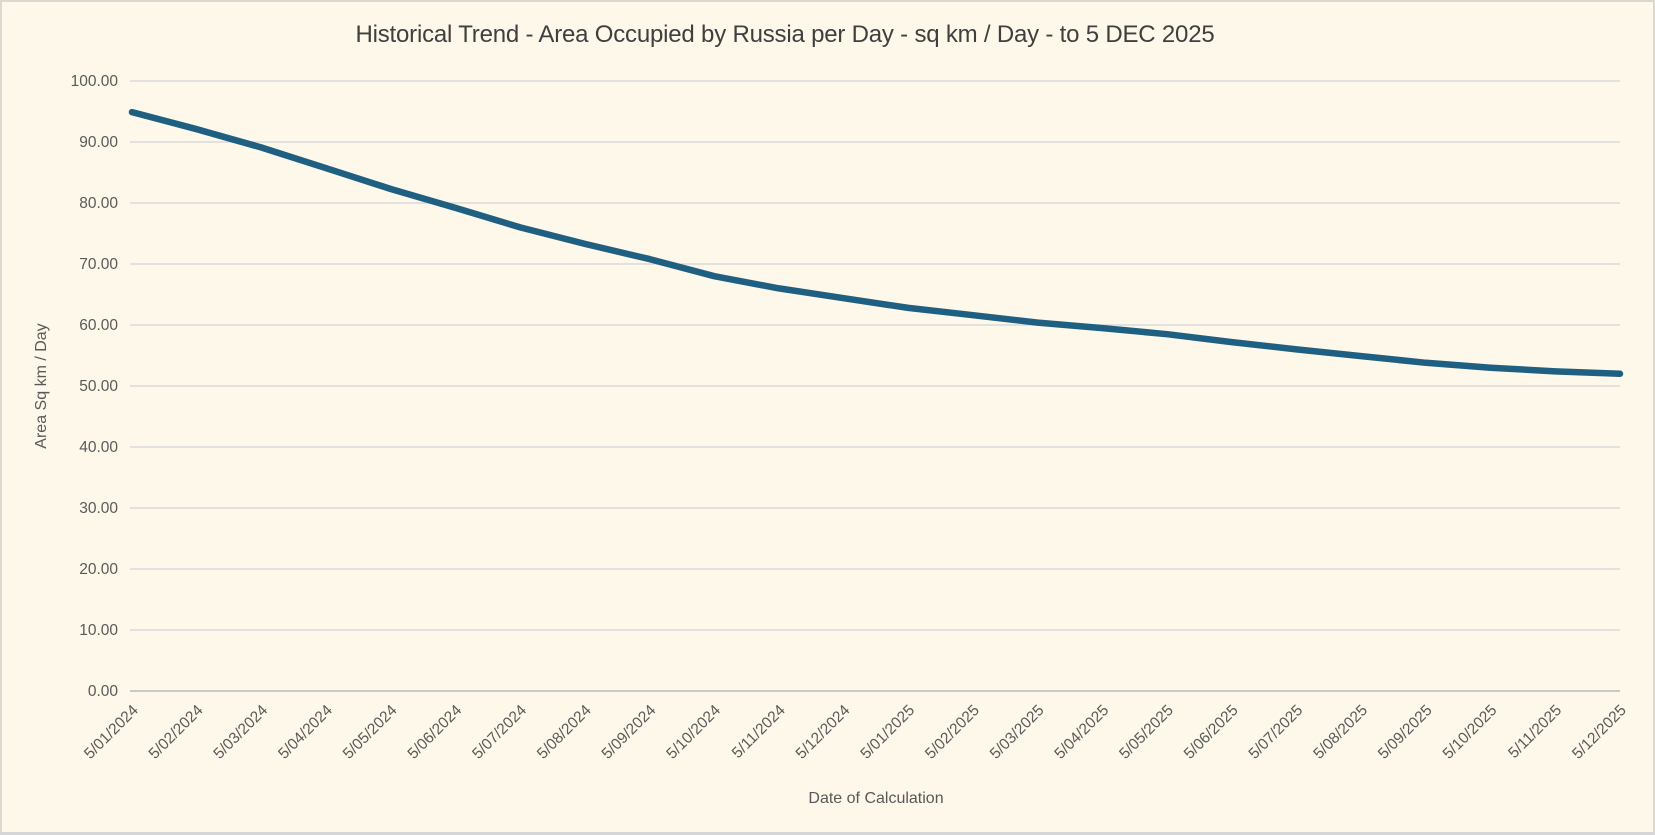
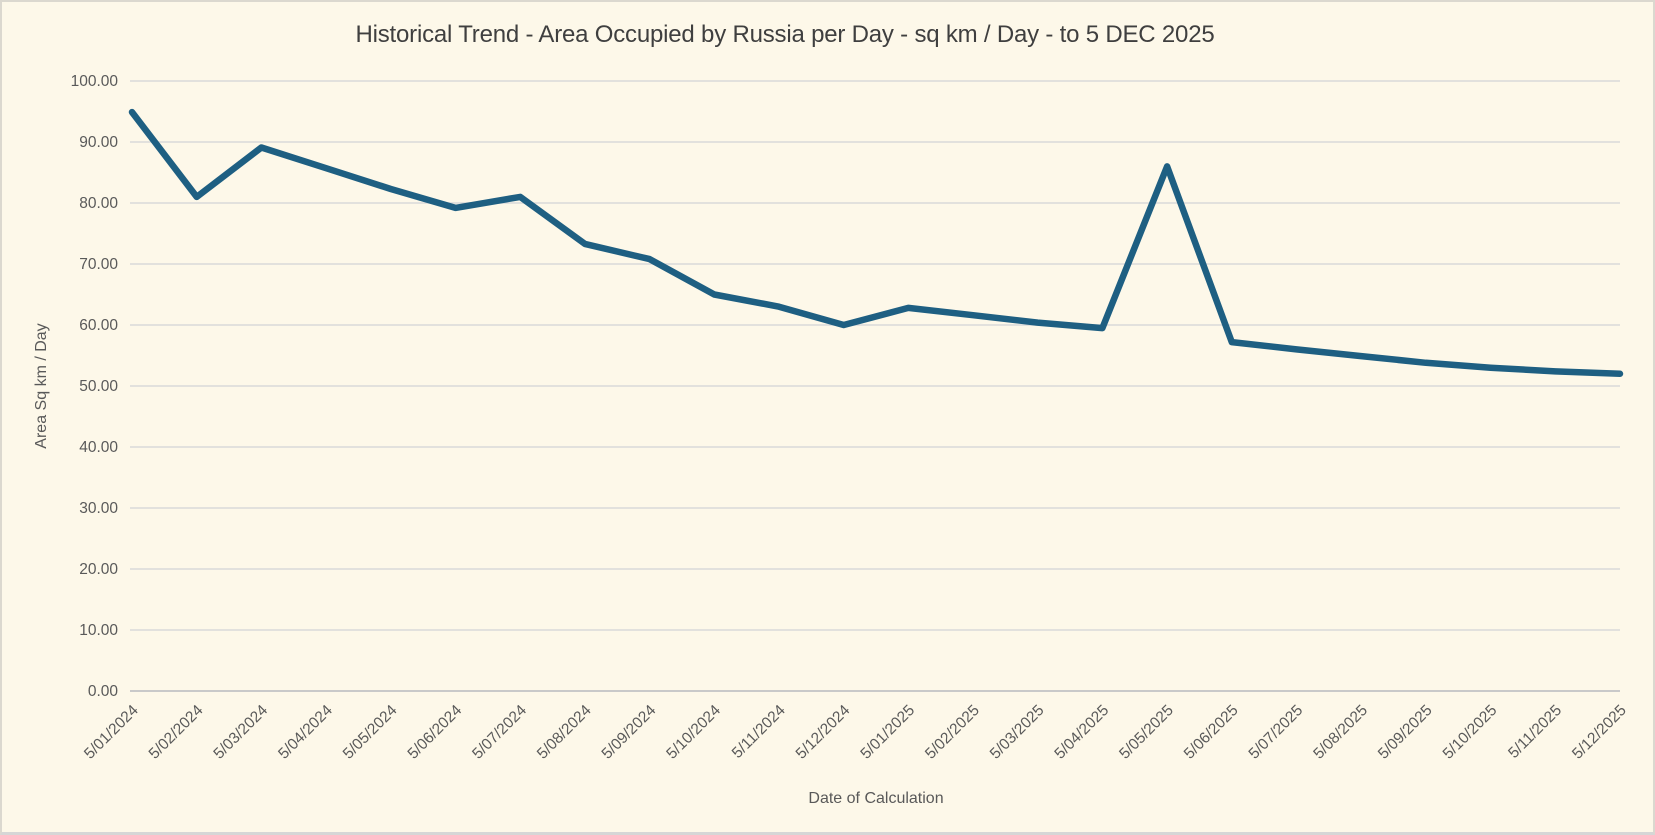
5/02/2024: 92 -> 81
5/07/2024: 76 -> 81
5/10/2024: 68 -> 65
5/11/2024: 66 -> 63
5/12/2024: 64 -> 60
5/05/2025: 58 -> 86
